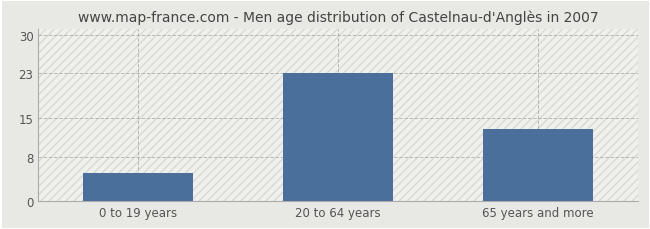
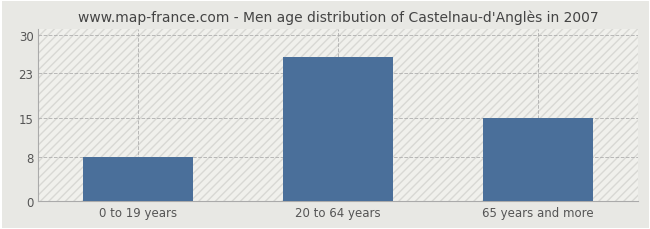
0 to 19 years: 5 -> 8
20 to 64 years: 23 -> 26
65 years and more: 13 -> 15
